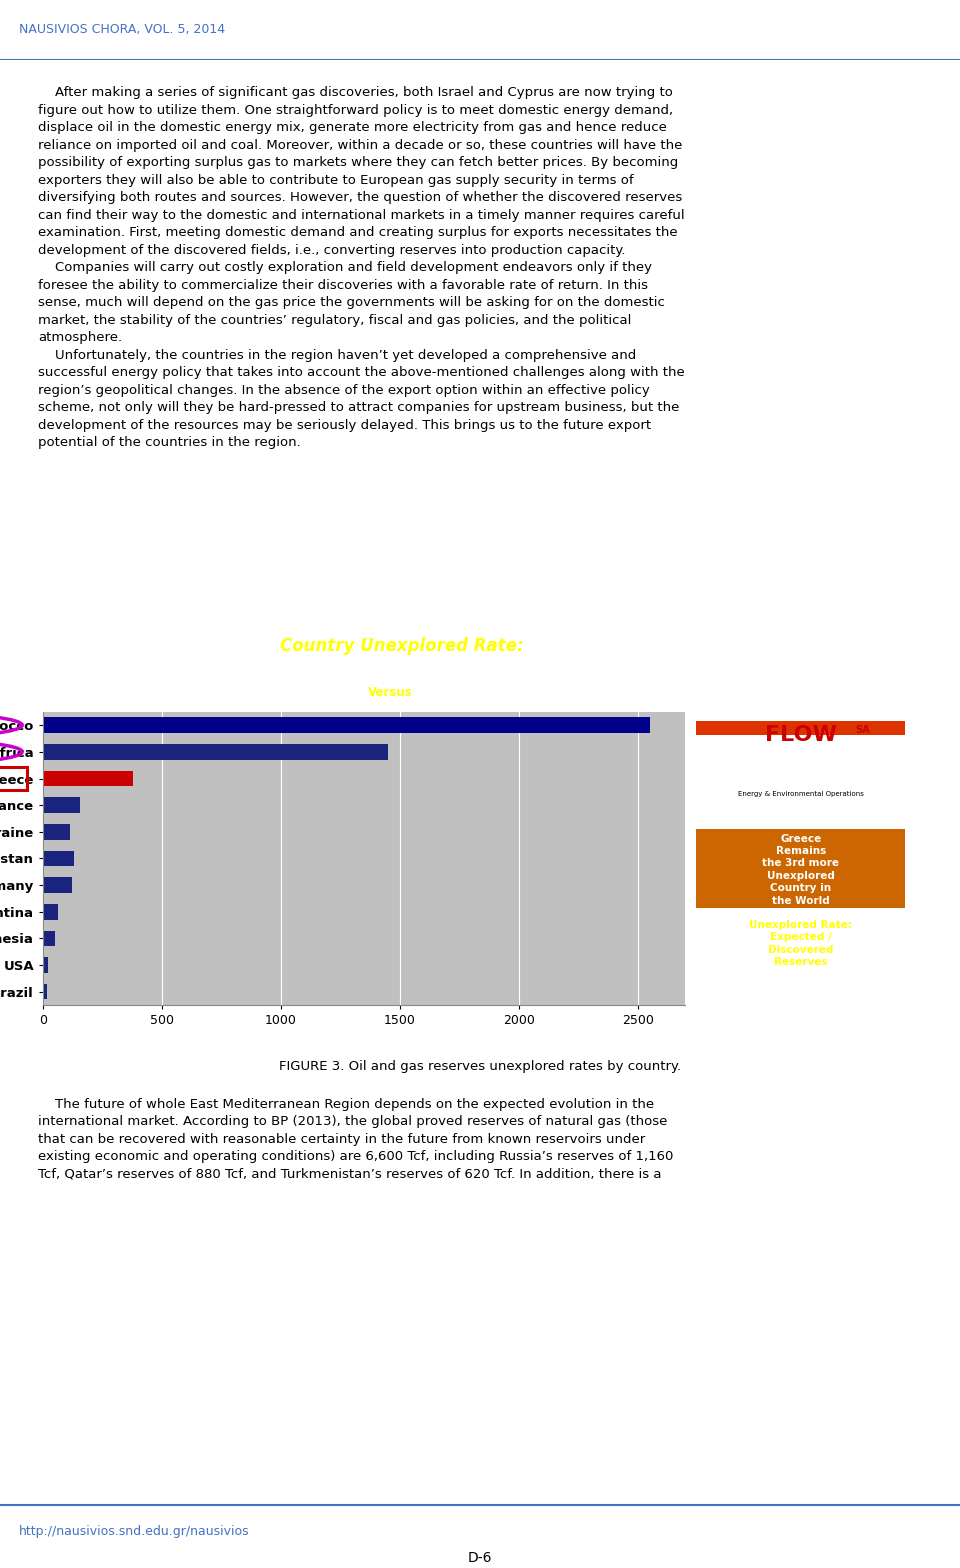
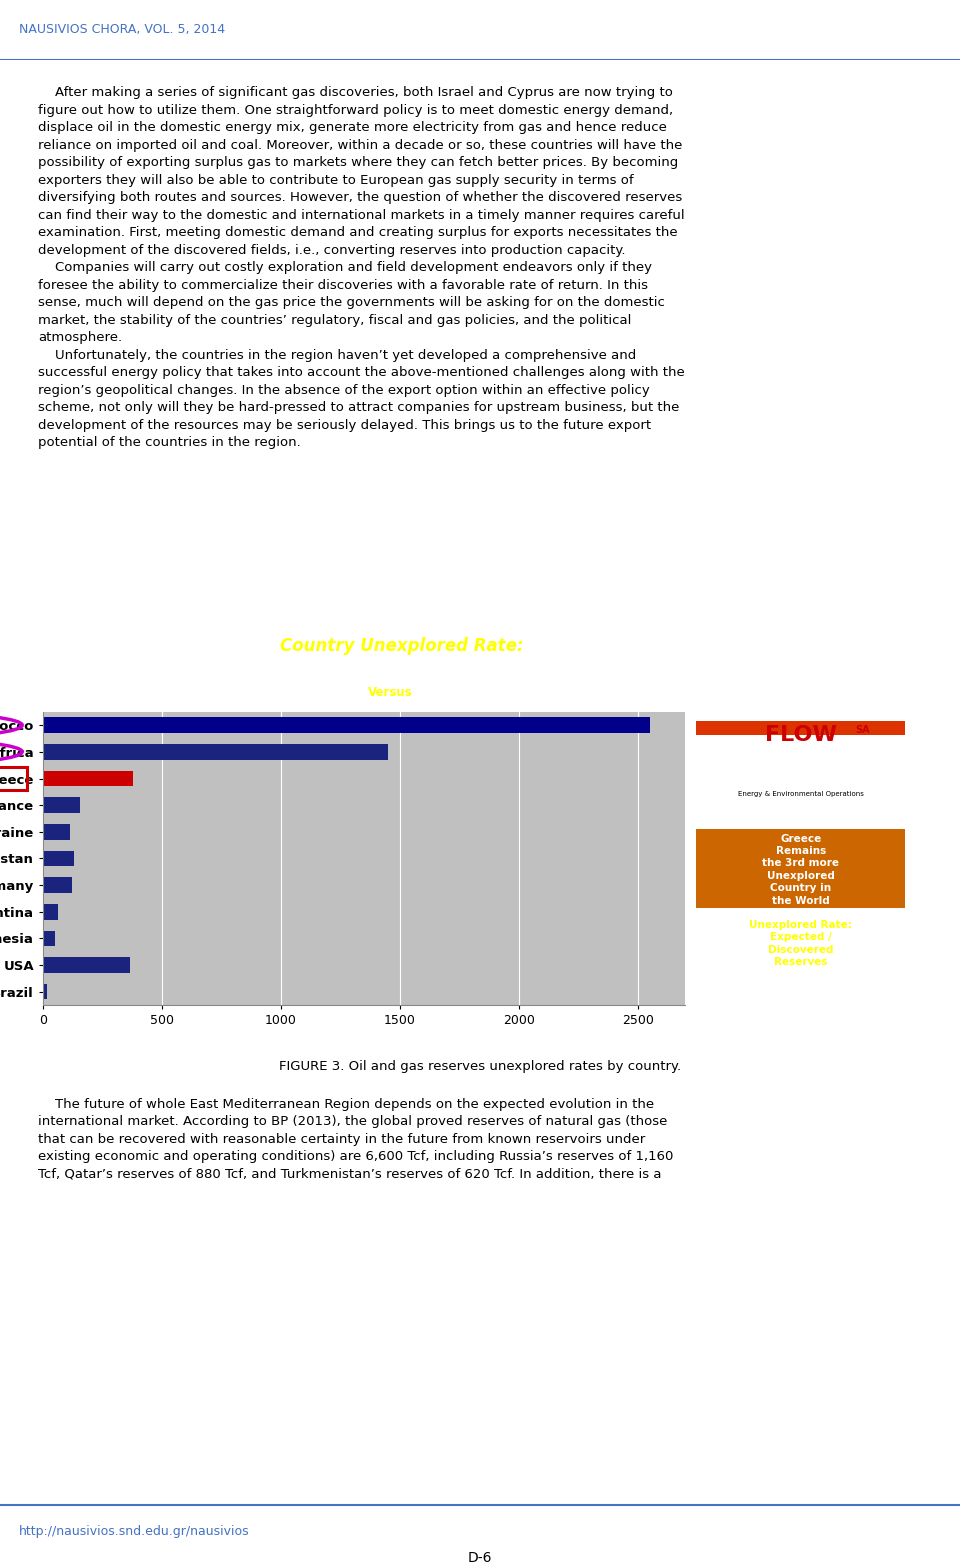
USA: 22 -> 365
